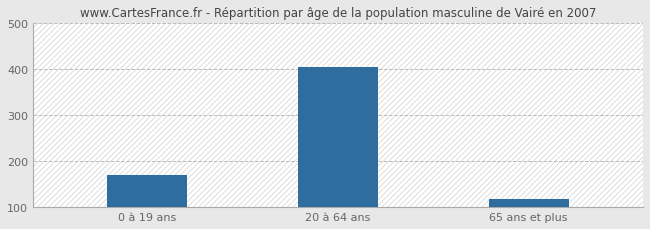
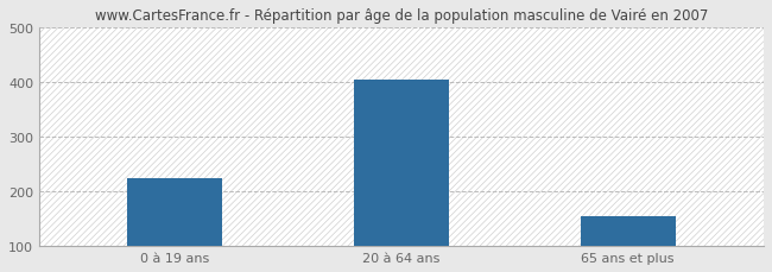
0 à 19 ans: 170 -> 225
65 ans et plus: 118 -> 155
